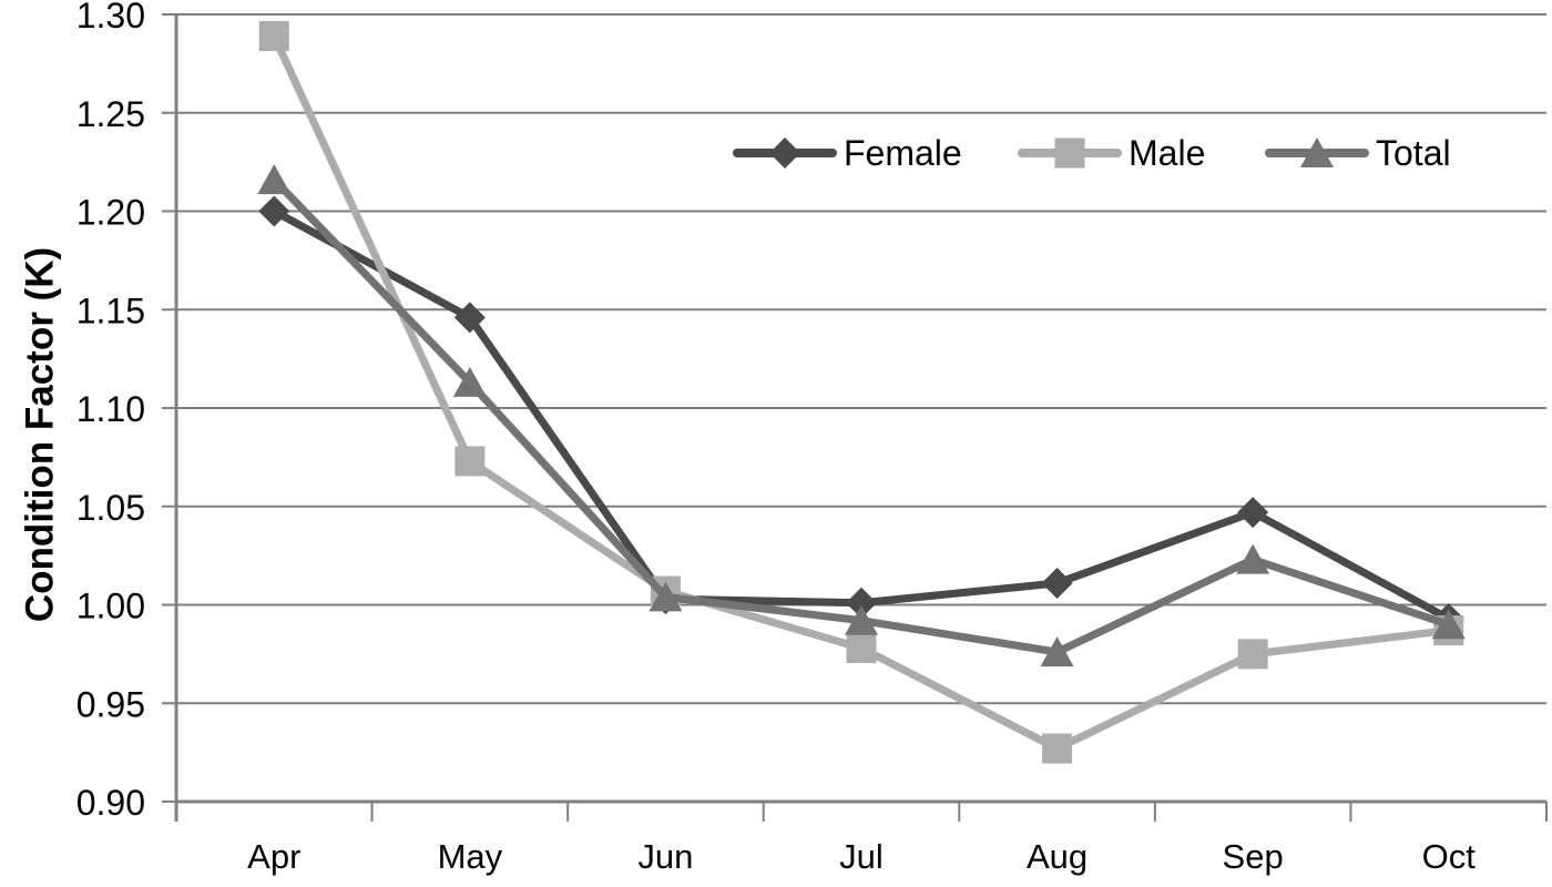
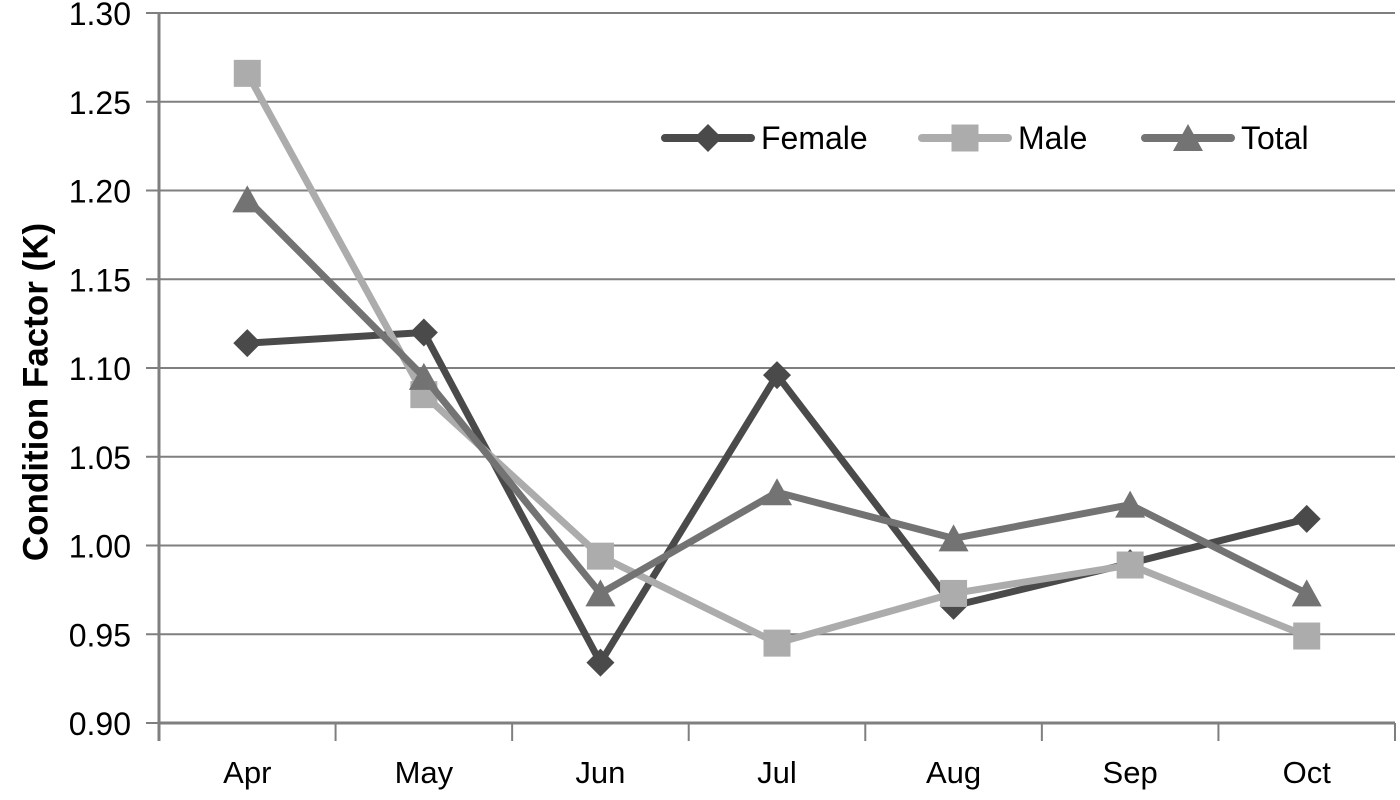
Female/Apr: 1.200 -> 1.114
Male/Apr: 1.289 -> 1.266
Total/Apr: 1.216 -> 1.195
Female/May: 1.146 -> 1.120
Male/May: 1.073 -> 1.085
Total/May: 1.113 -> 1.095
Female/Jun: 1.003 -> 0.934
Male/Jun: 1.007 -> 0.994
Total/Jun: 1.004 -> 0.973
Female/Jul: 1.001 -> 1.096
Male/Jul: 0.978 -> 0.945
Total/Jul: 0.992 -> 1.030
Female/Aug: 1.011 -> 0.966
Male/Aug: 0.927 -> 0.973
Total/Aug: 0.976 -> 1.004
Female/Sep: 1.047 -> 0.990
Male/Sep: 0.975 -> 0.989
Female/Oct: 0.993 -> 1.015
Male/Oct: 0.987 -> 0.949
Total/Oct: 0.990 -> 0.973
